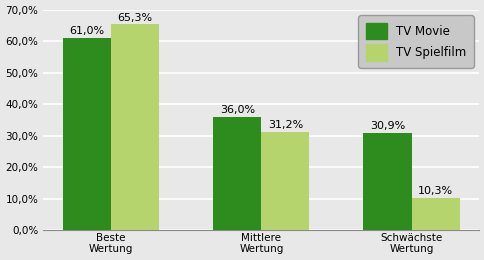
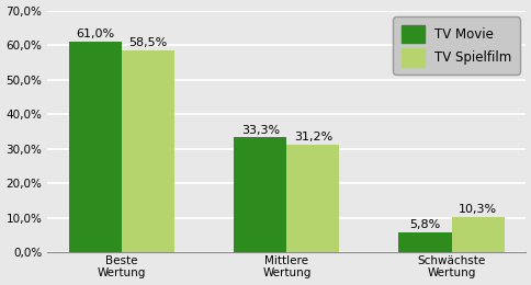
TV Spielfilm/Beste Wertung: 65,3% -> 58,5%
TV Movie/Mittlere Wertung: 36,0% -> 33,3%
TV Movie/Schwächste Wertung: 30,9% -> 5,8%
